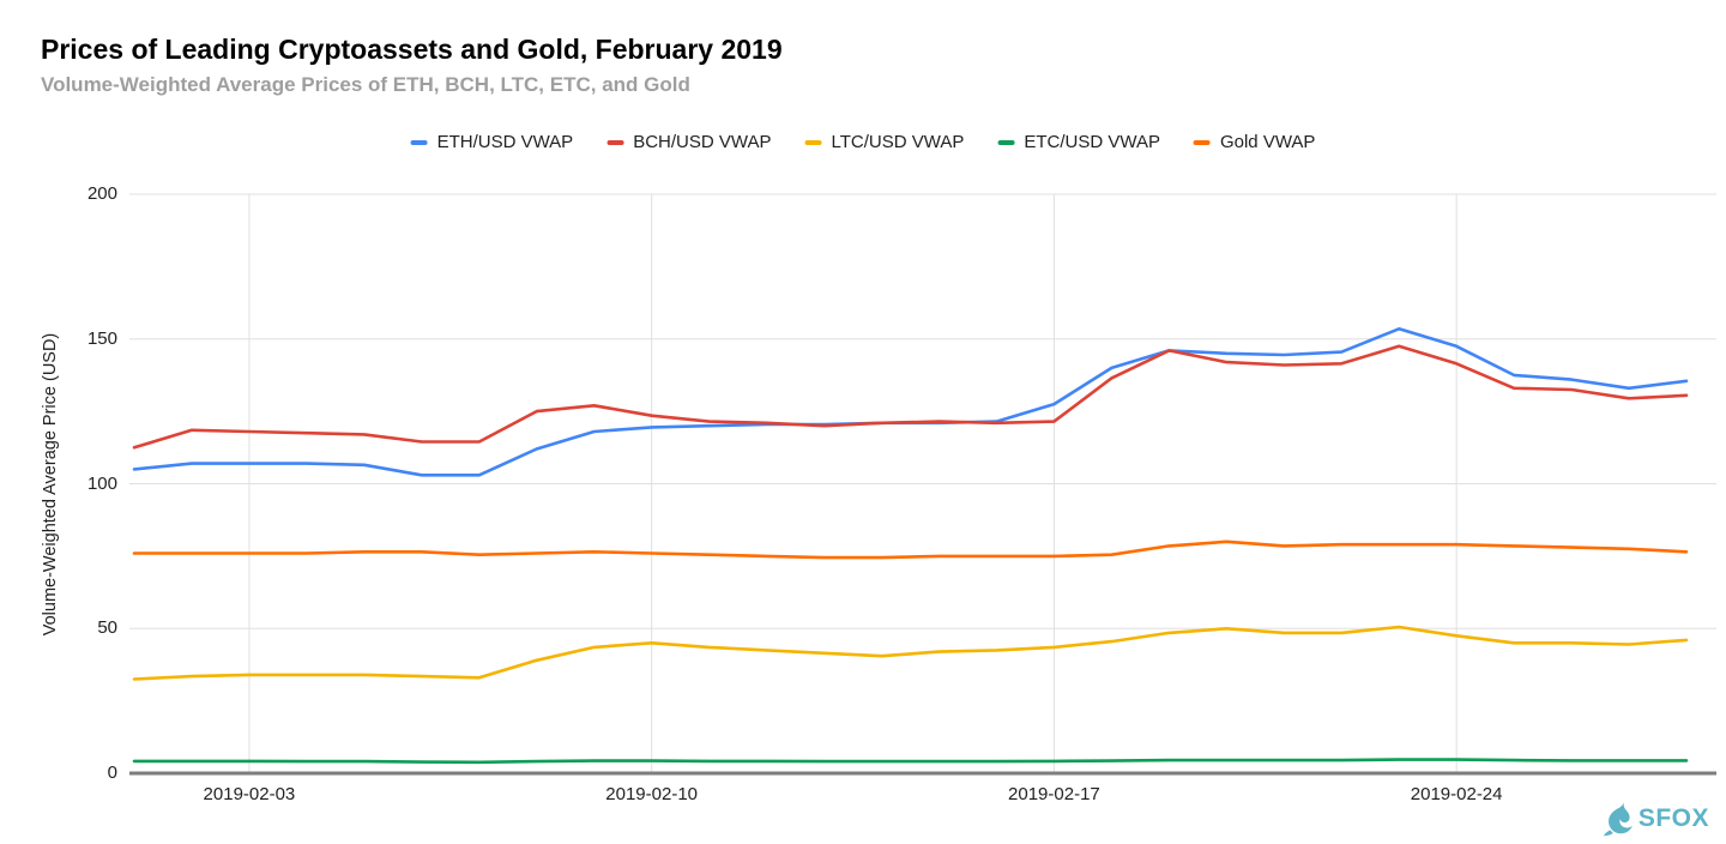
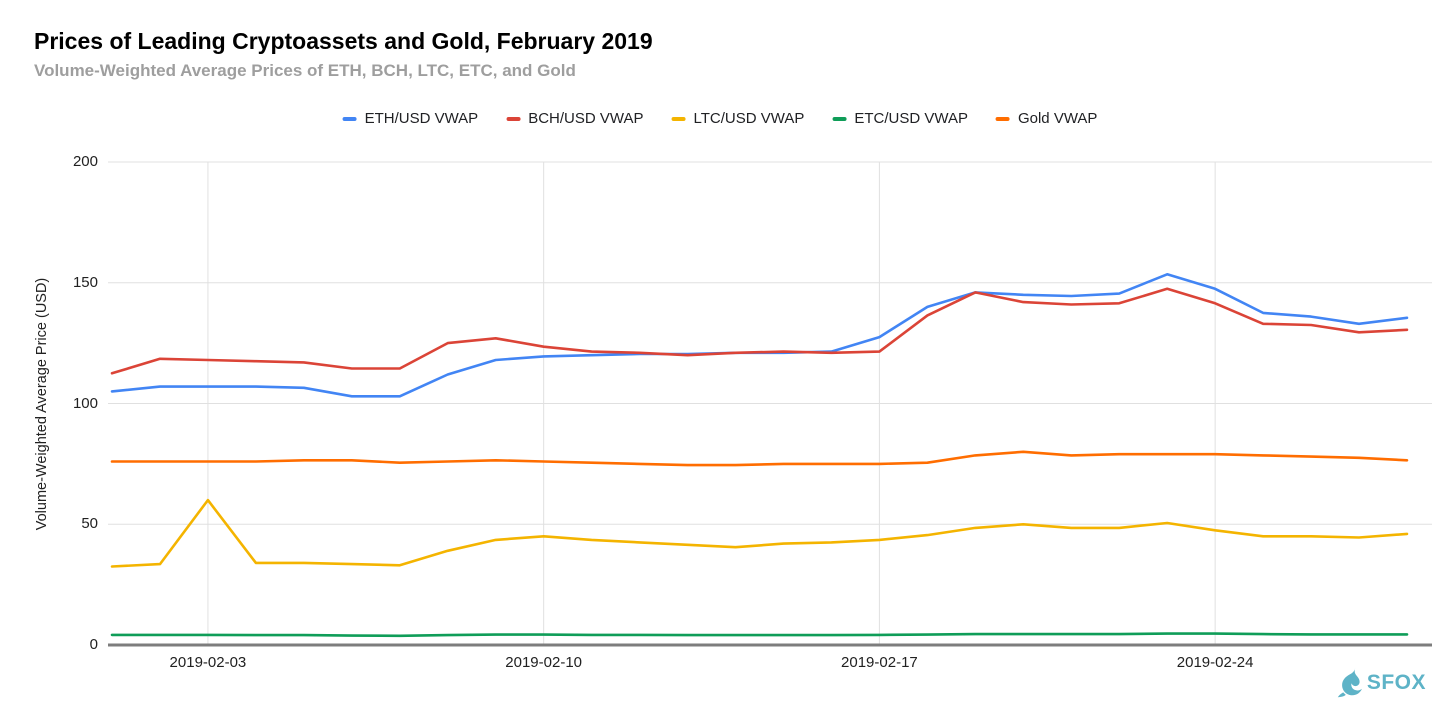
LTC/USD VWAP/2019-02-03: 34 -> 60
